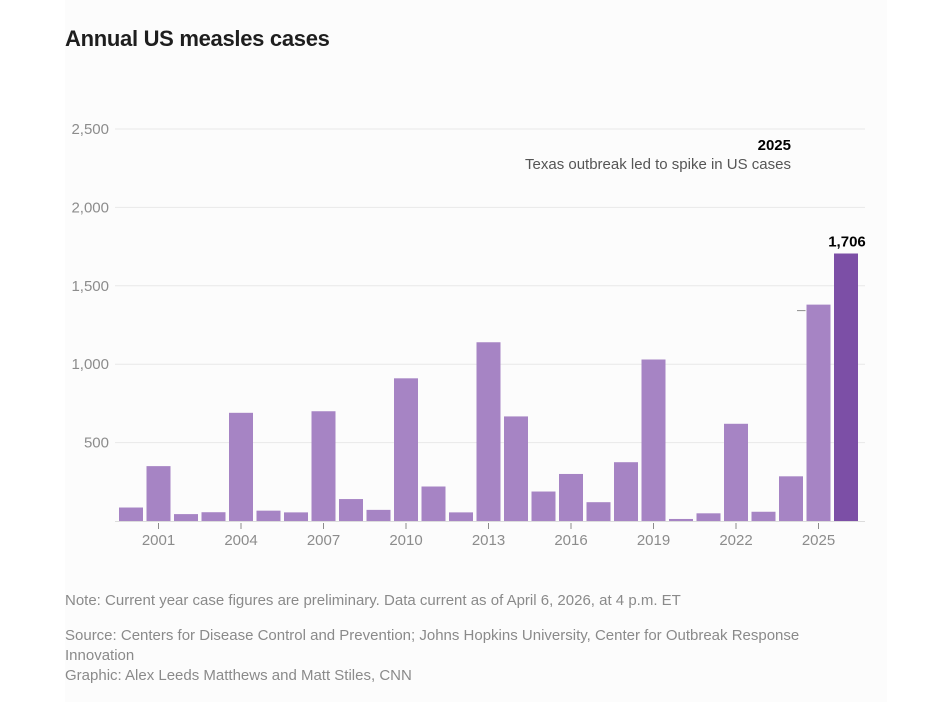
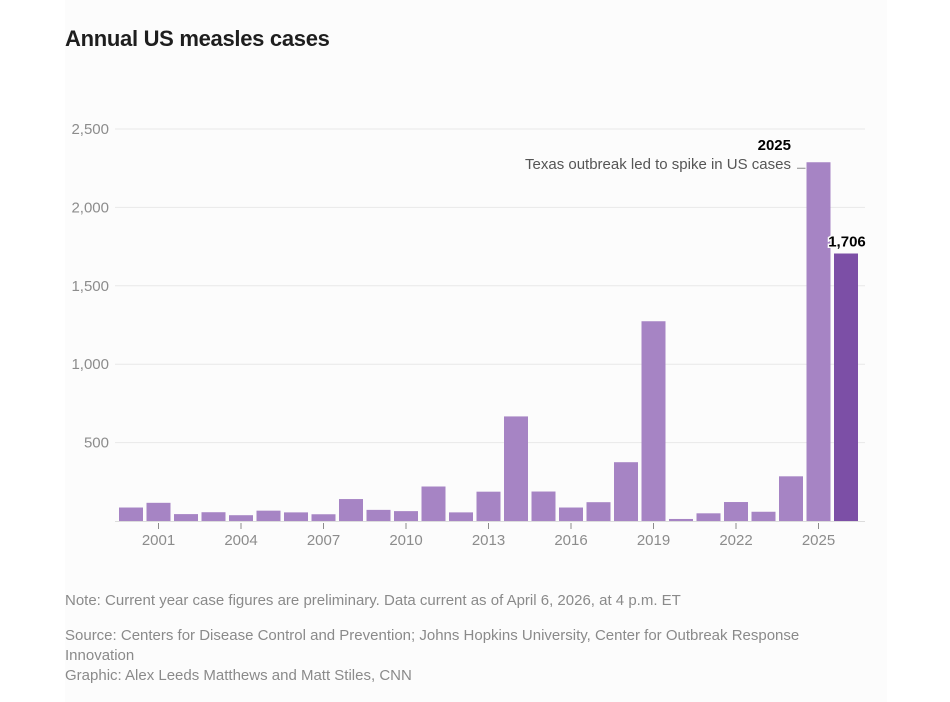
2001: 350 -> 120
2004: 690 -> 40
2007: 700 -> 40
2010: 910 -> 60
2013: 1140 -> 190
2016: 300 -> 90
2019: 1030 -> 1270
2022: 620 -> 120
2025: 1380 -> 2290
